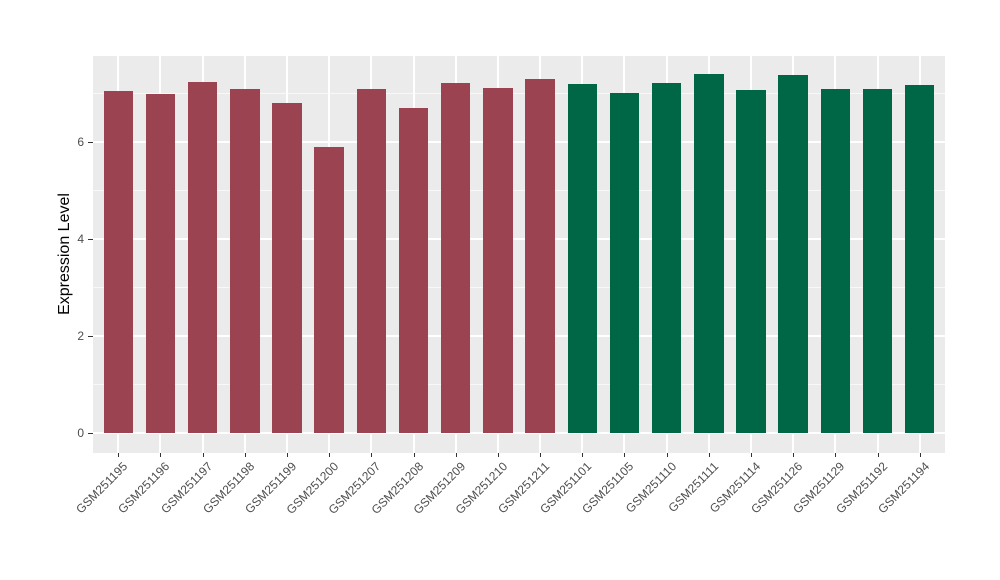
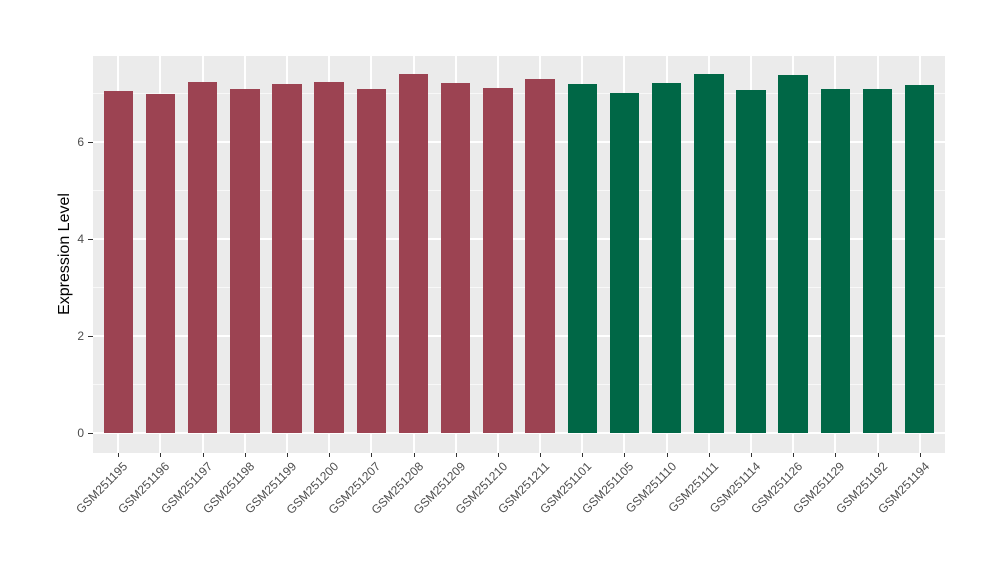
GSM251199: 6.8 -> 7.2
GSM251200: 5.9 -> 7.2
GSM251208: 6.7 -> 7.4
